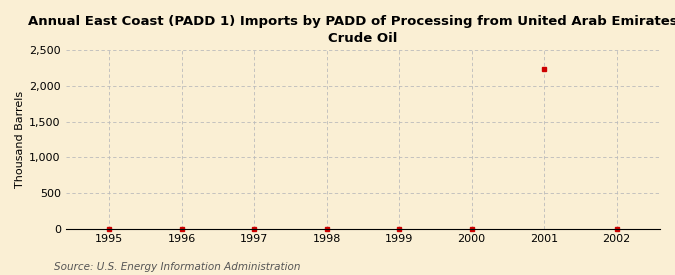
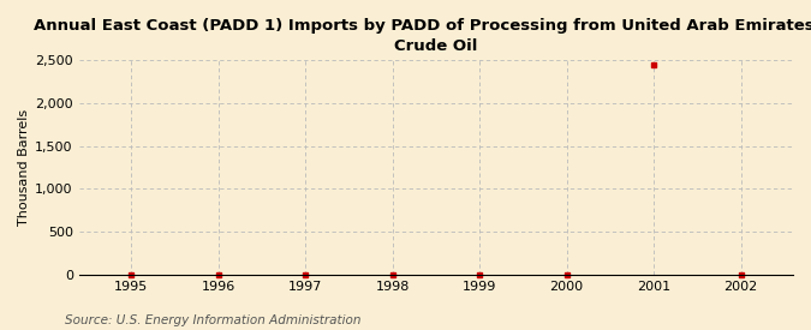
2001: 2,240 -> 2,450
